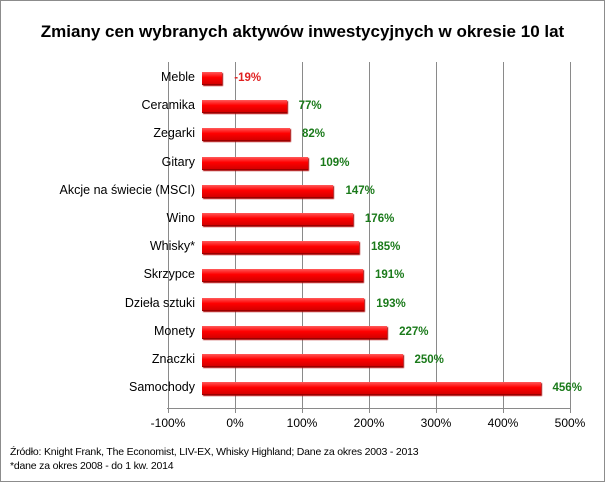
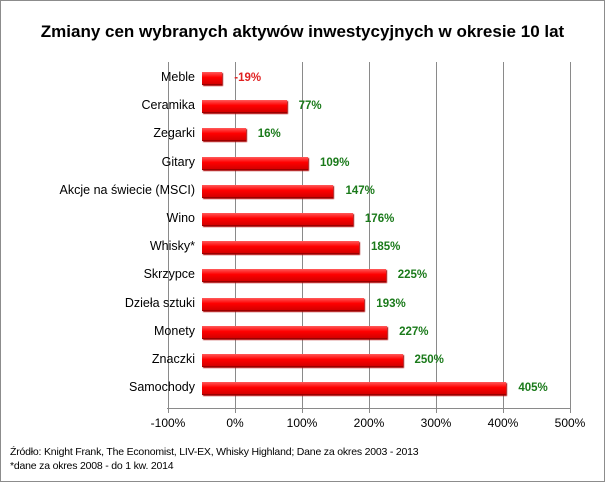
Zegarki: 82% -> 16%
Skrzypce: 191% -> 225%
Samochody: 456% -> 405%
